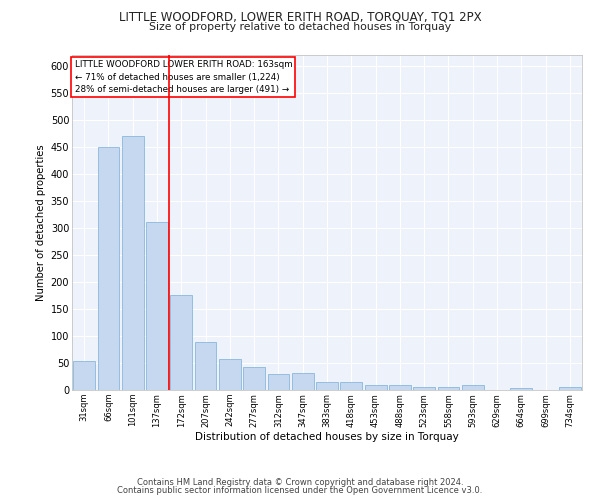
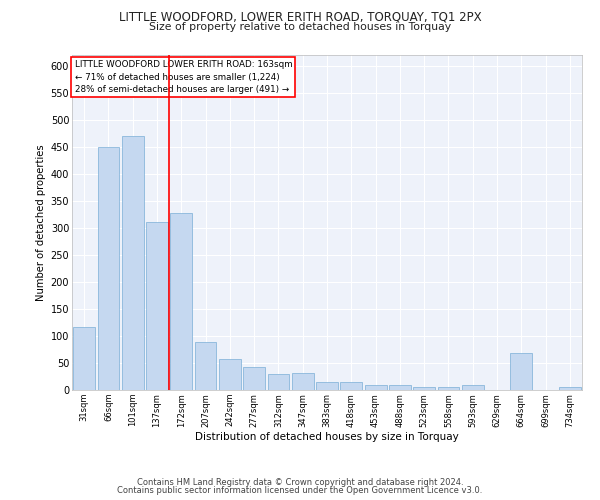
31sqm: 54 -> 116
172sqm: 176 -> 328
664sqm: 4 -> 68
